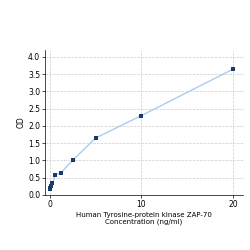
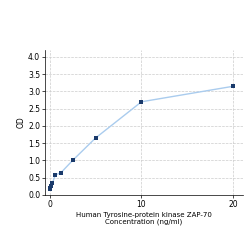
10: 2.30 -> 2.70
20: 3.65 -> 3.15
